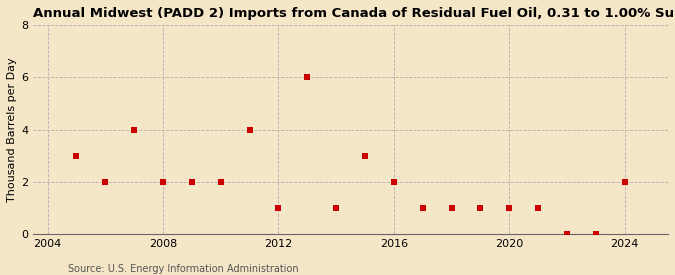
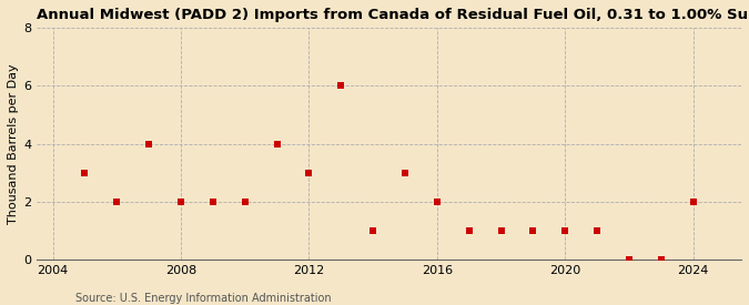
2012: 1 -> 3
